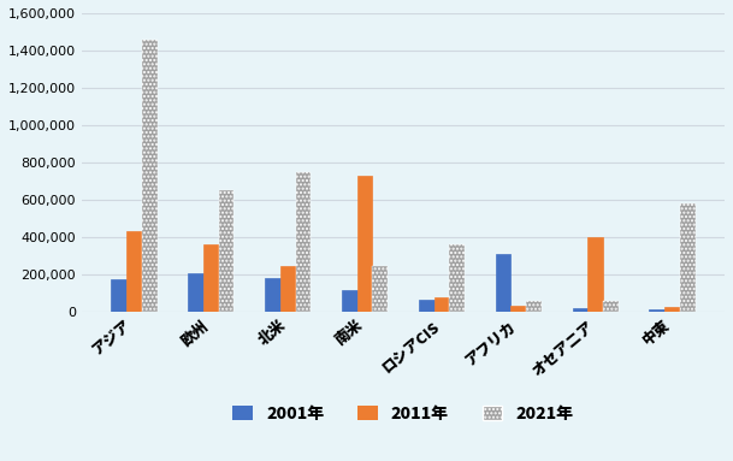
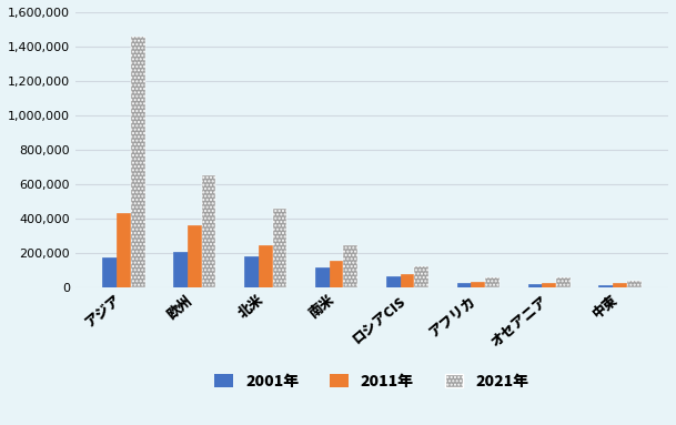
2021年/北米: 750,000 -> 460,000
2011年/南米: 730,000 -> 160,000
2021年/ロシアCIS: 360,000 -> 120,000
2001年/アフリカ: 310,000 -> 30,000
2011年/オセアニア: 400,000 -> 30,000
2021年/中東: 580,000 -> 40,000
